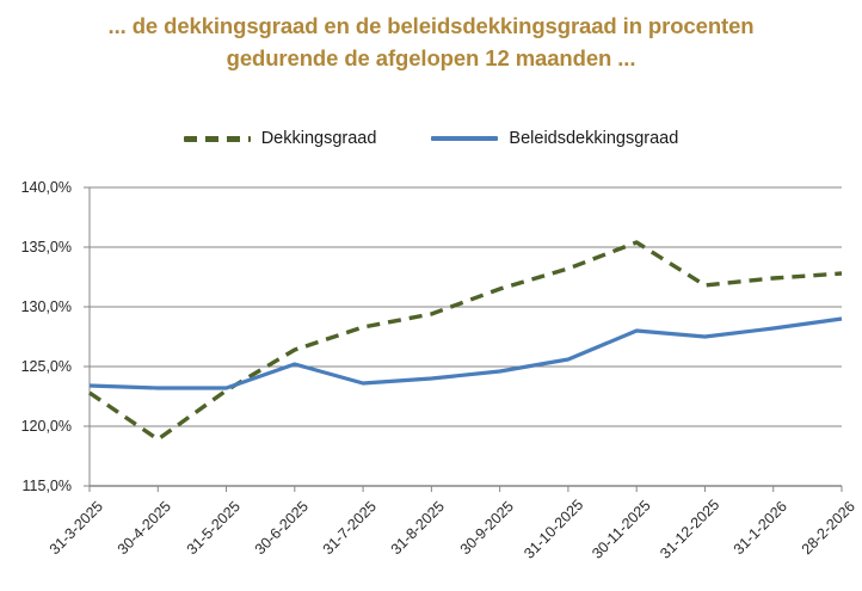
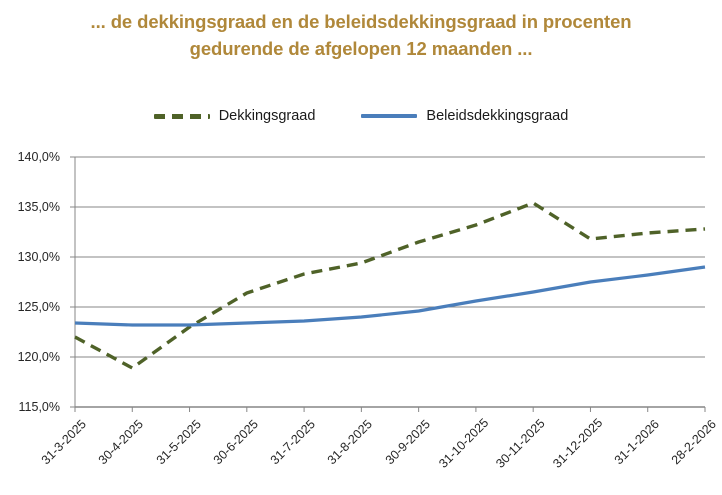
Dekkingsgraad/31-3-2025: 122,8% -> 122,0%
Beleidsdekkingsgraad/30-6-2025: 125,2% -> 123,4%
Beleidsdekkingsgraad/30-11-2025: 128,0% -> 126,5%
